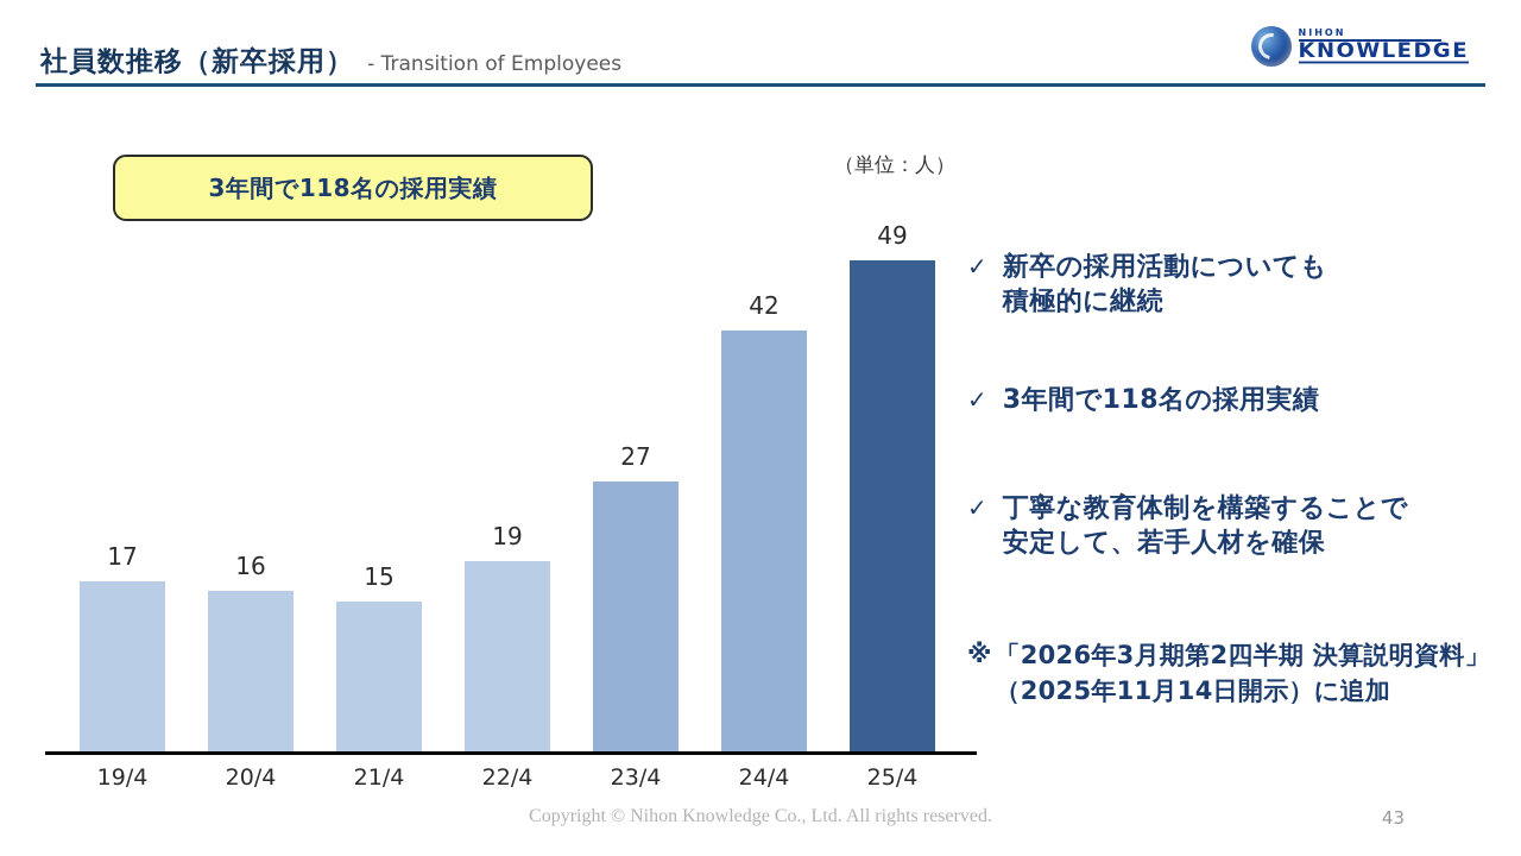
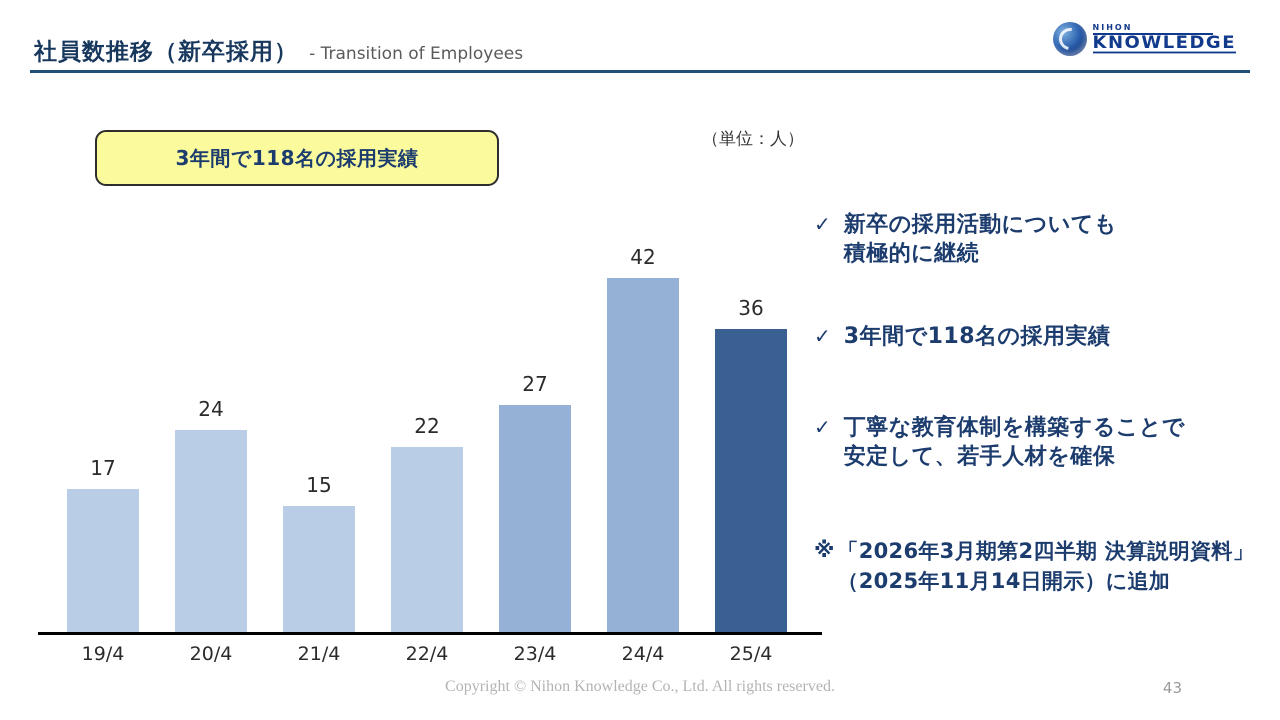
20/4: 16 -> 24
22/4: 19 -> 22
25/4: 49 -> 36
